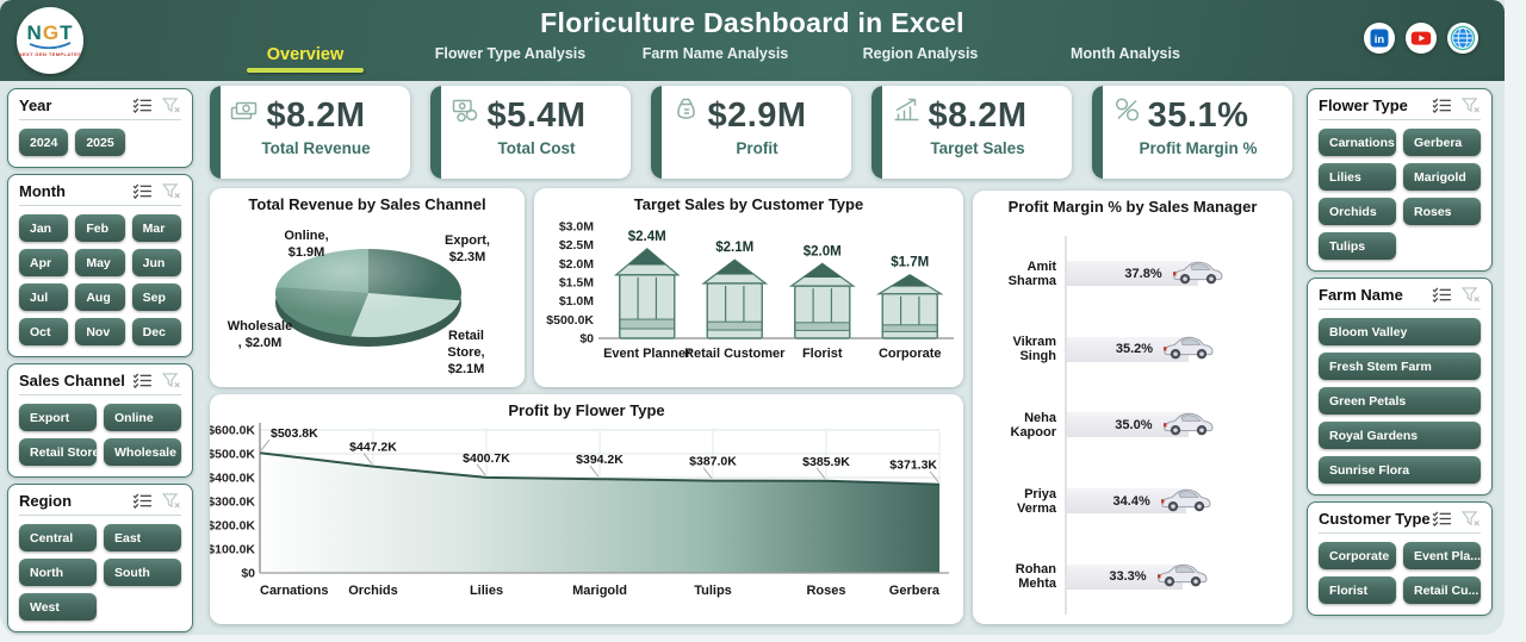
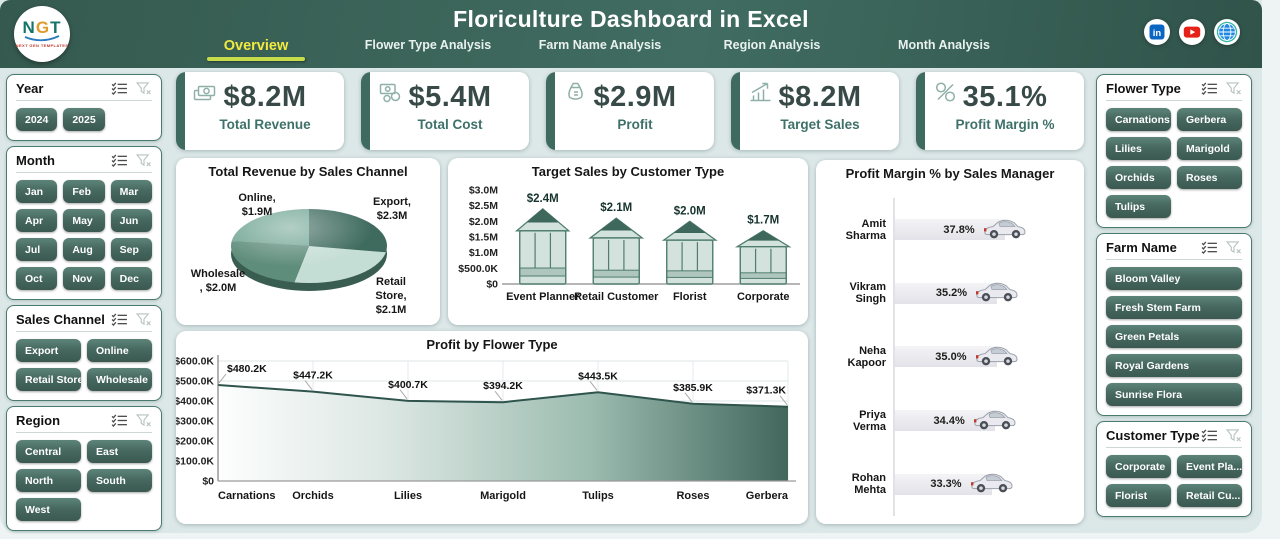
Profit by Flower Type/Carnations: $503.8K -> $480.2K
Profit by Flower Type/Tulips: $387.0K -> $443.5K
